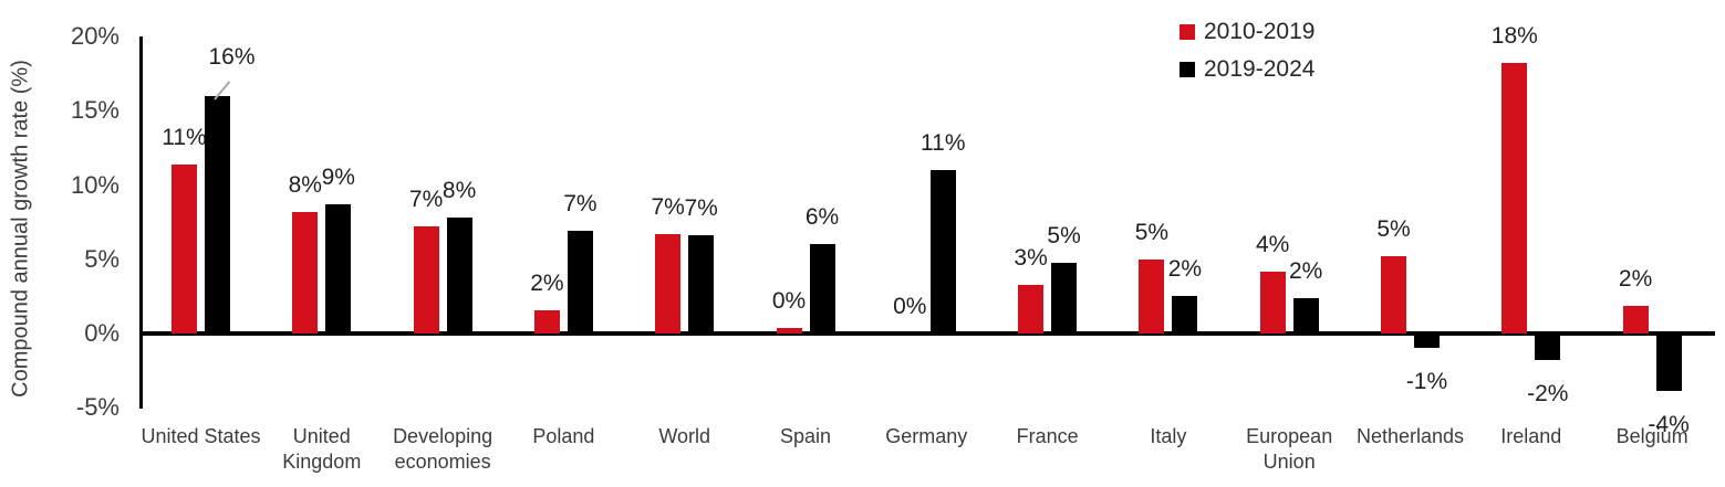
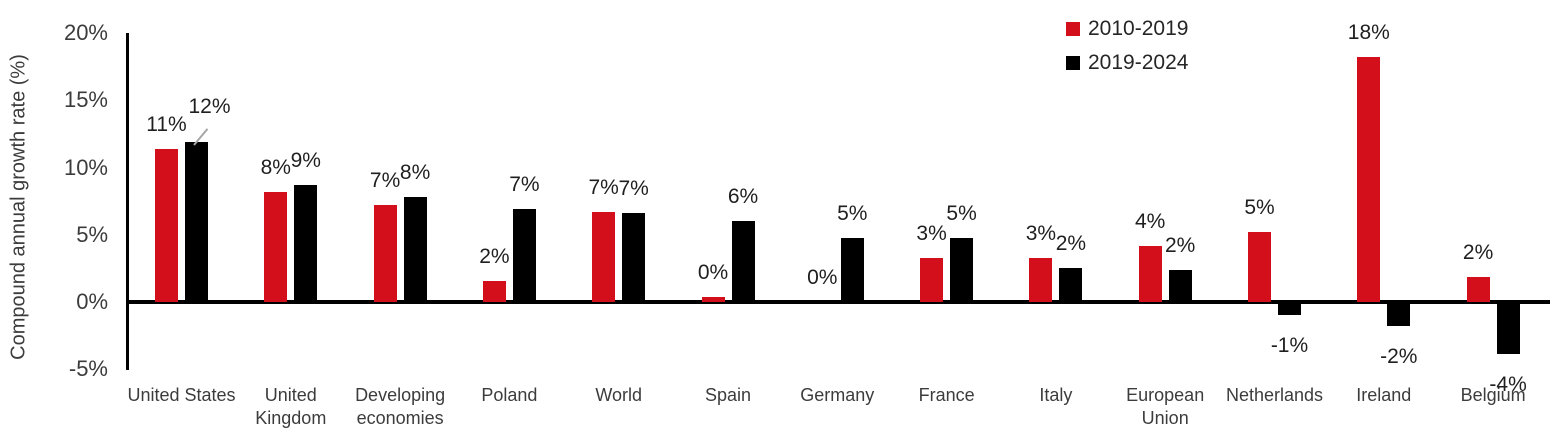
2019-2024/United States: 16% -> 12%
2019-2024/Germany: 11% -> 5%
2010-2019/Italy: 5% -> 3%
